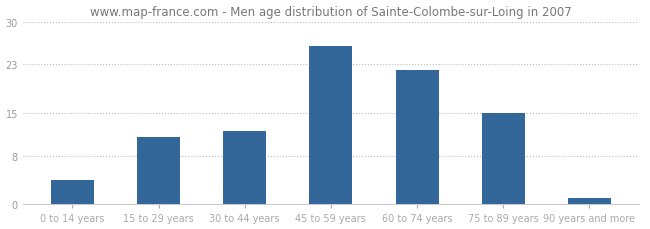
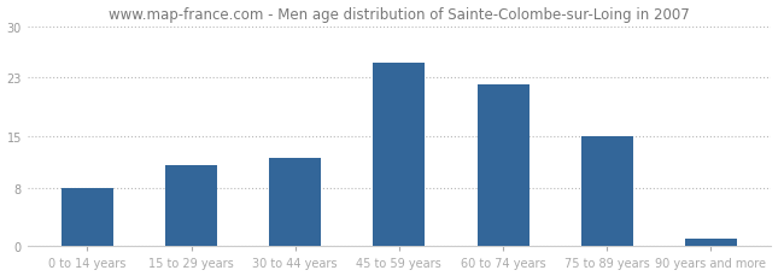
0 to 14 years: 4 -> 8
45 to 59 years: 26 -> 25
